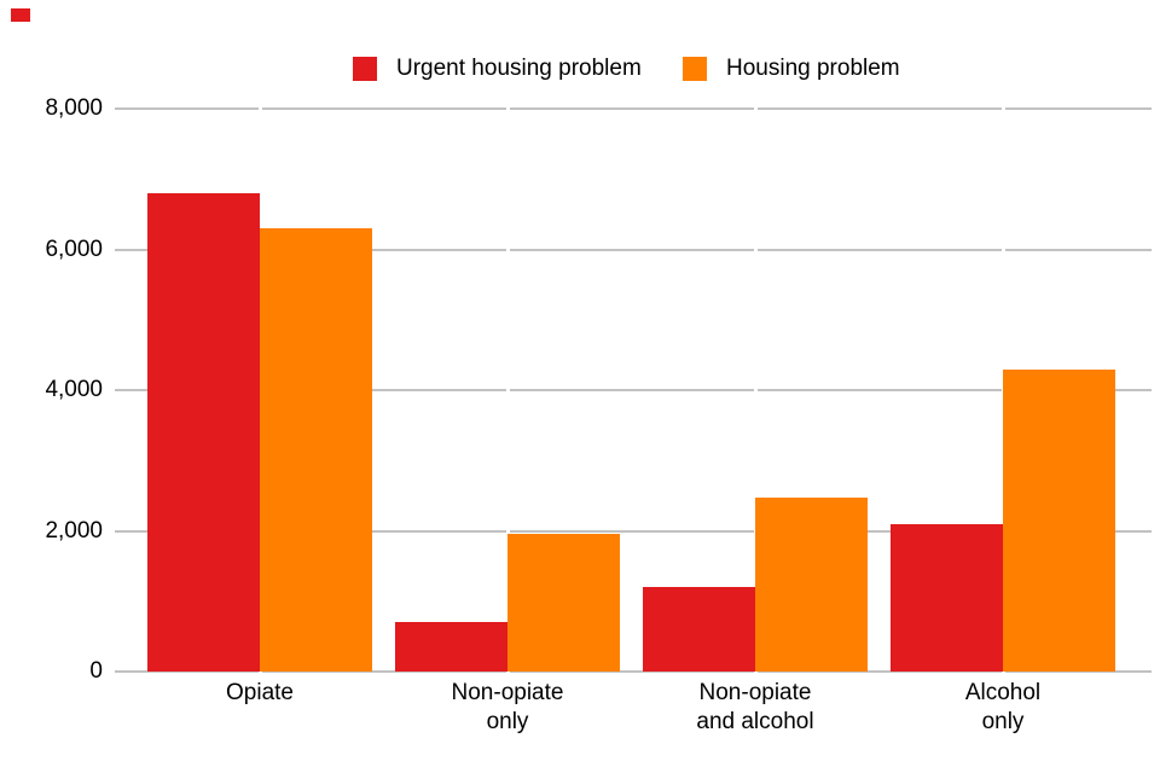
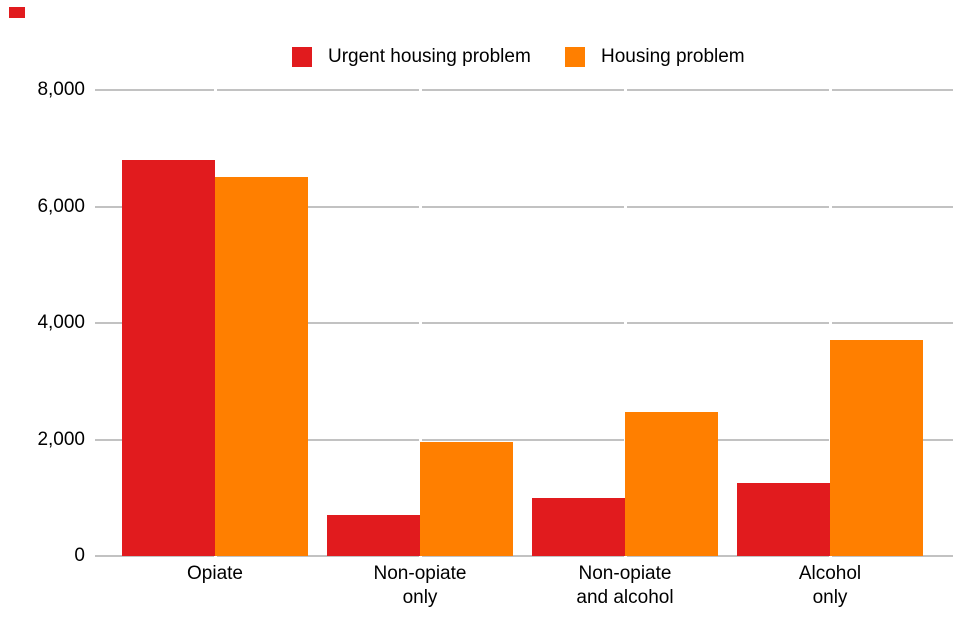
Housing problem/Opiate: 6300 -> 6500
Urgent housing problem/Non-opiate and alcohol: 1200 -> 1000
Urgent housing problem/Alcohol only: 2100 -> 1200
Housing problem/Alcohol only: 4300 -> 3700
